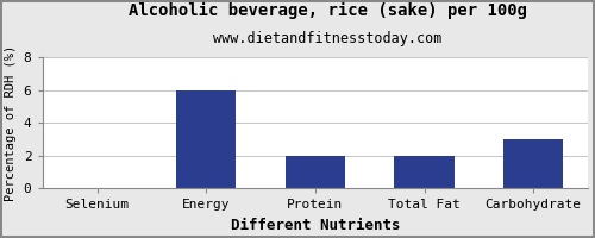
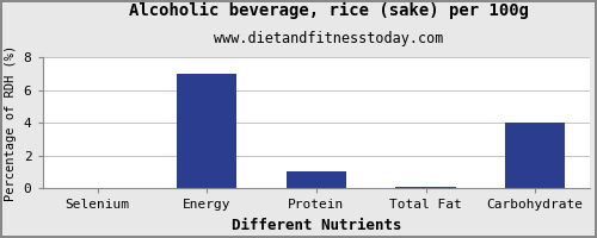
Energy: 6.0 -> 7.0
Protein: 2.0 -> 1.0
Total Fat: 2.0 -> 0.1
Carbohydrate: 3.0 -> 4.0
